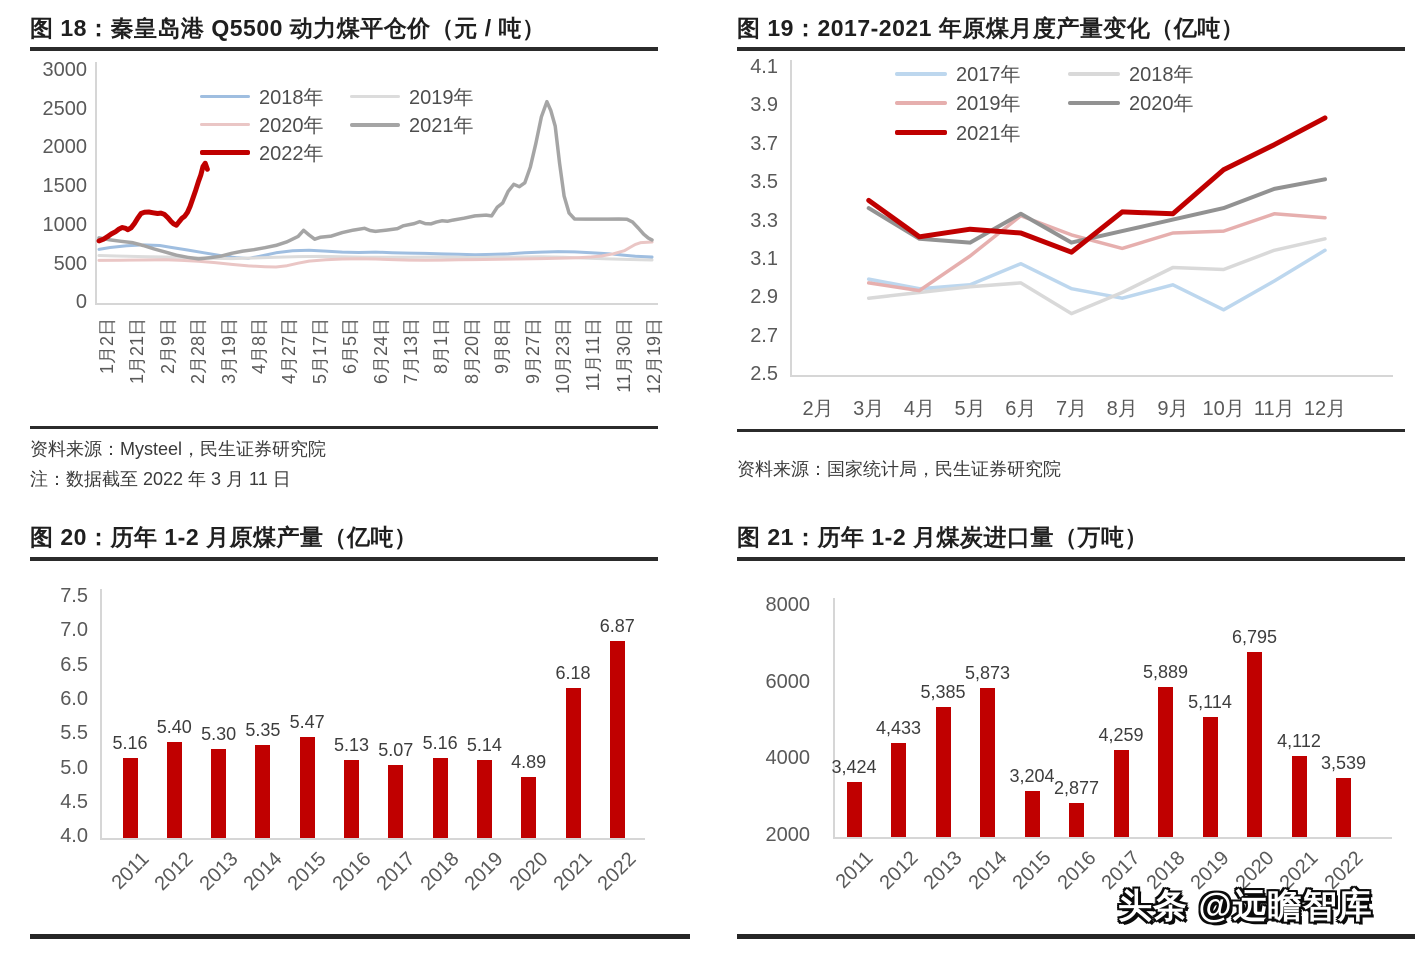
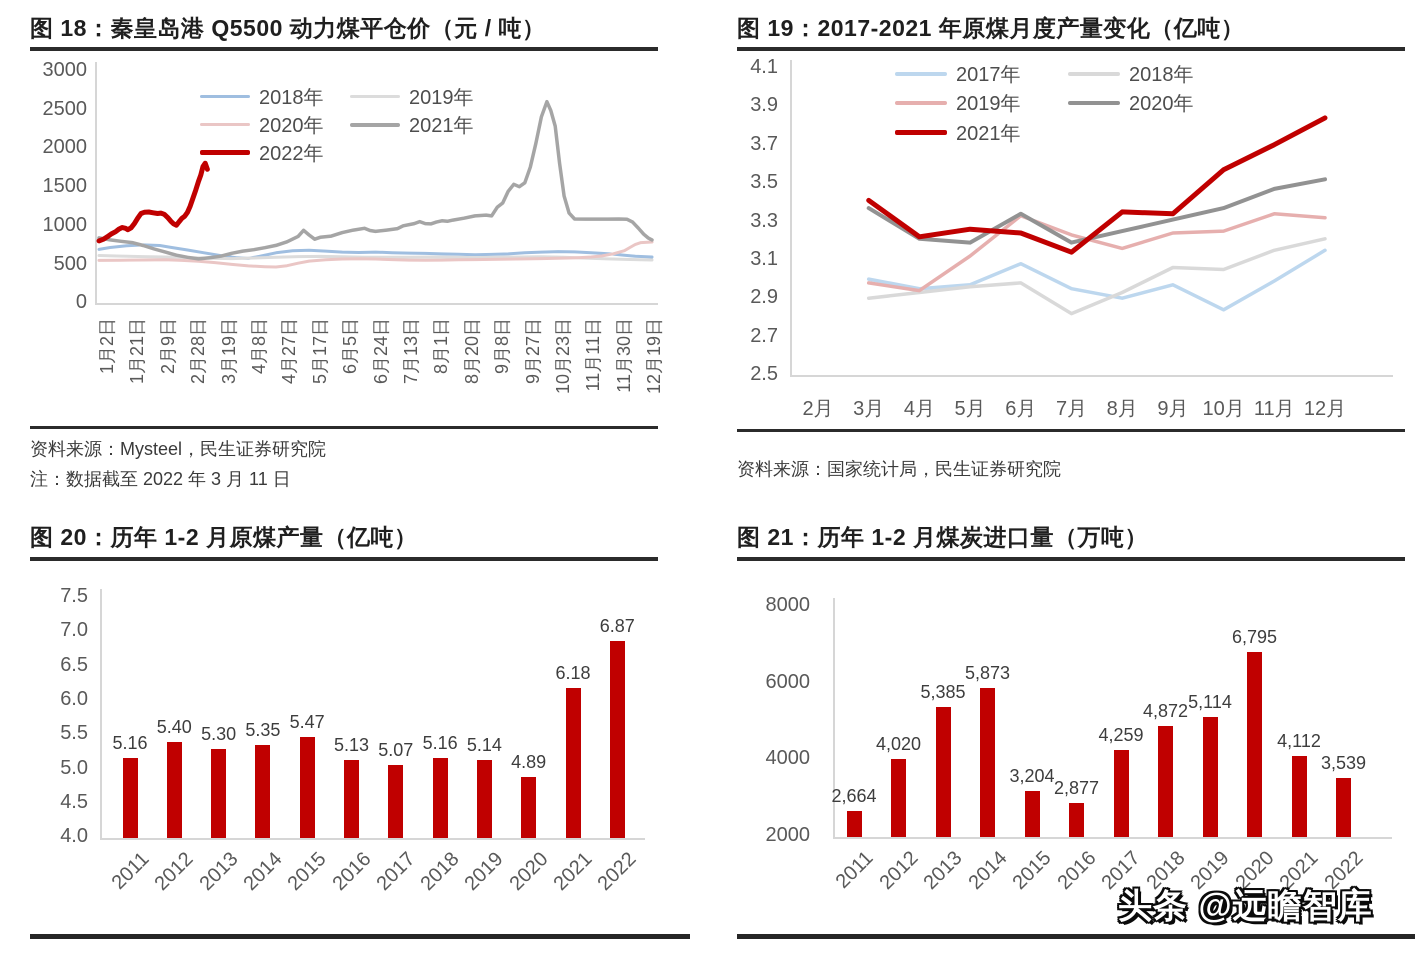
图 21：历年 1-2 月煤炭进口量（万吨）/2011: 3,424 -> 2,664
图 21：历年 1-2 月煤炭进口量（万吨）/2012: 4,433 -> 4,020
图 21：历年 1-2 月煤炭进口量（万吨）/2018: 5,889 -> 4,872
